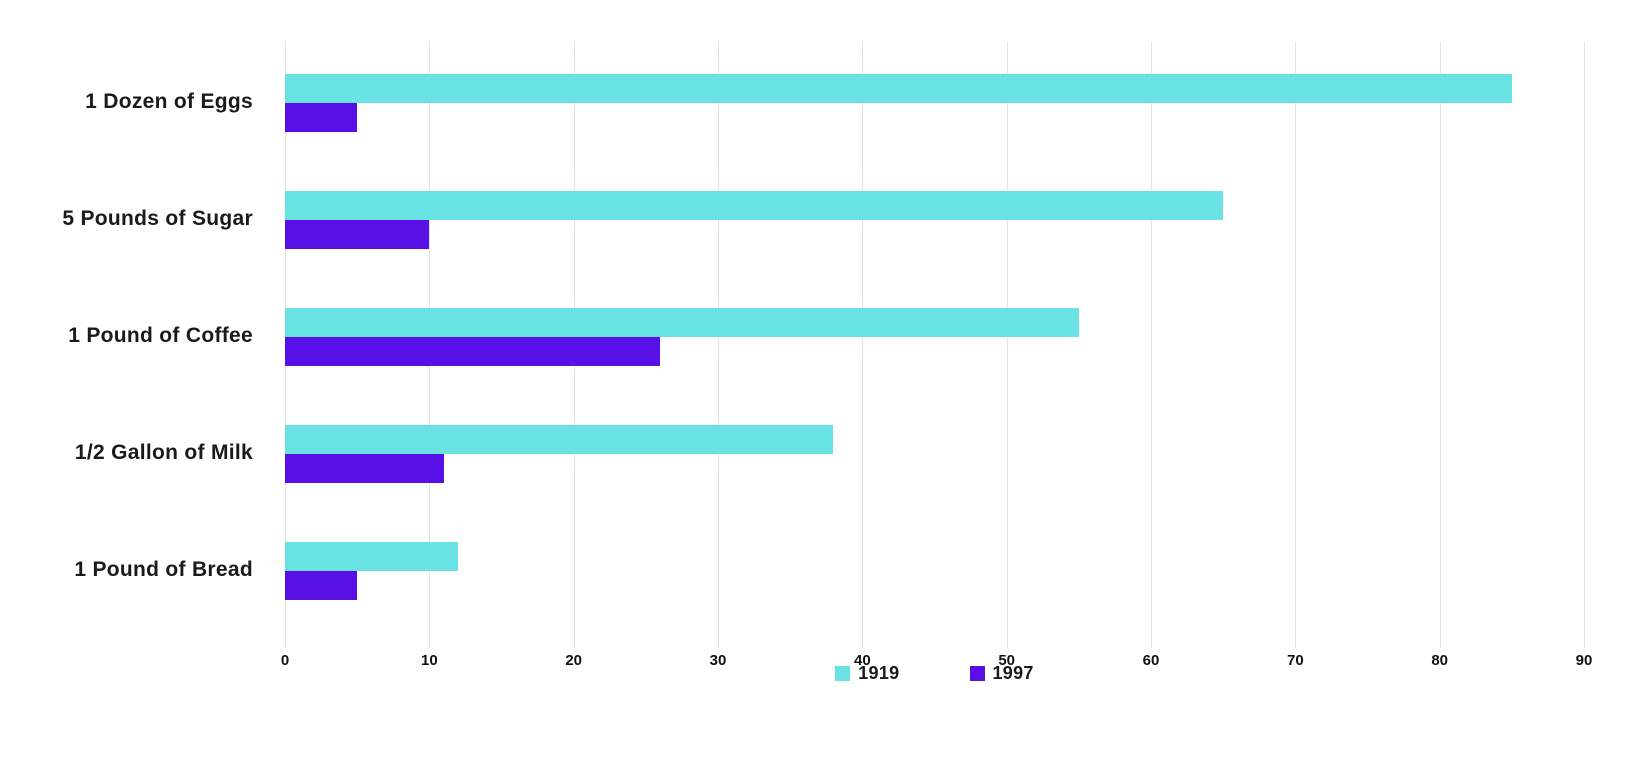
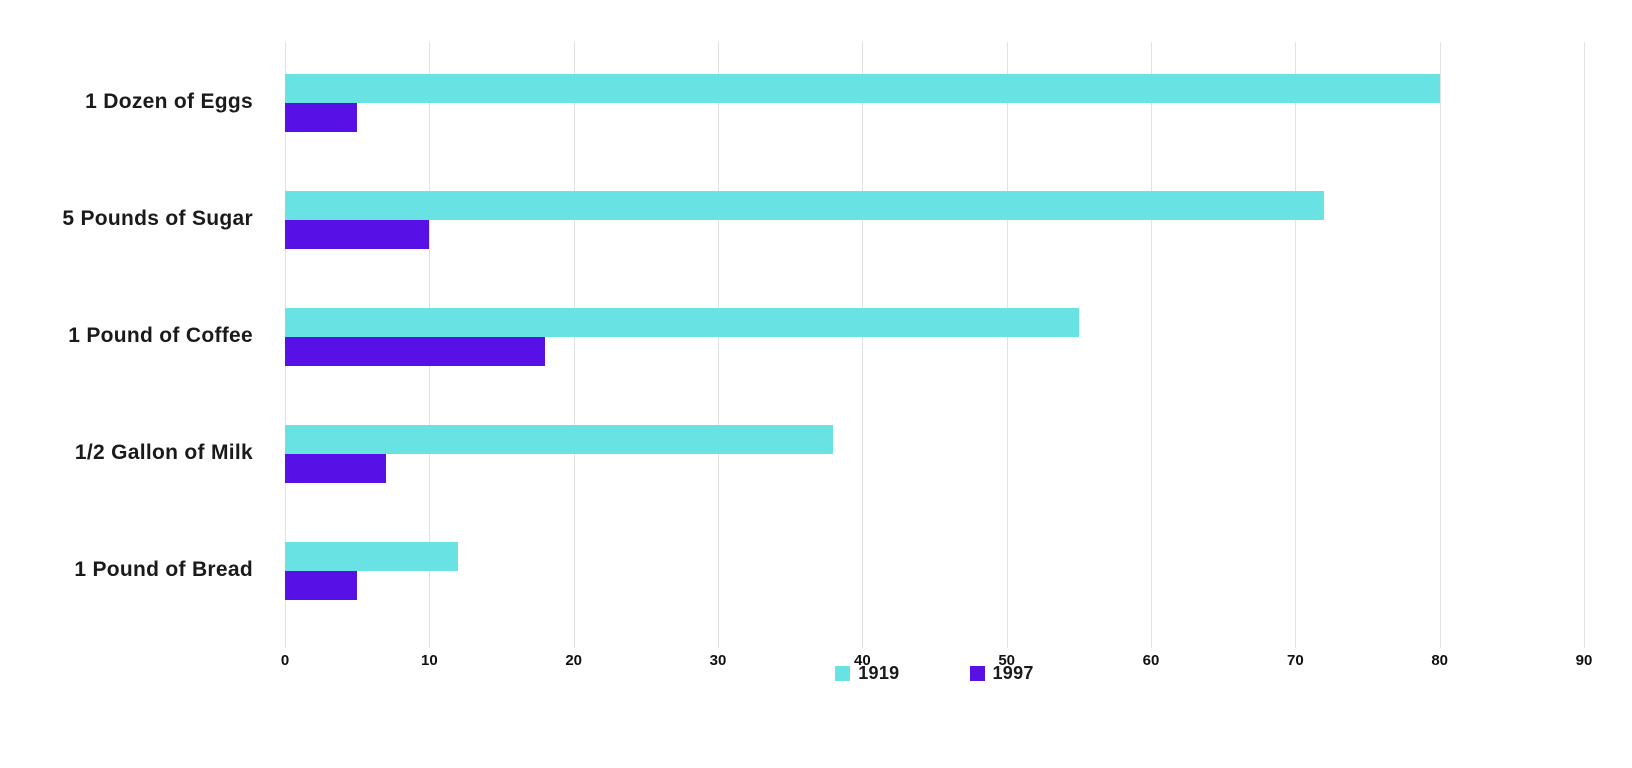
1919/1 Dozen of Eggs: 85 -> 80
1919/5 Pounds of Sugar: 65 -> 72
1997/1 Pound of Coffee: 26 -> 18
1997/1/2 Gallon of Milk: 11 -> 7
